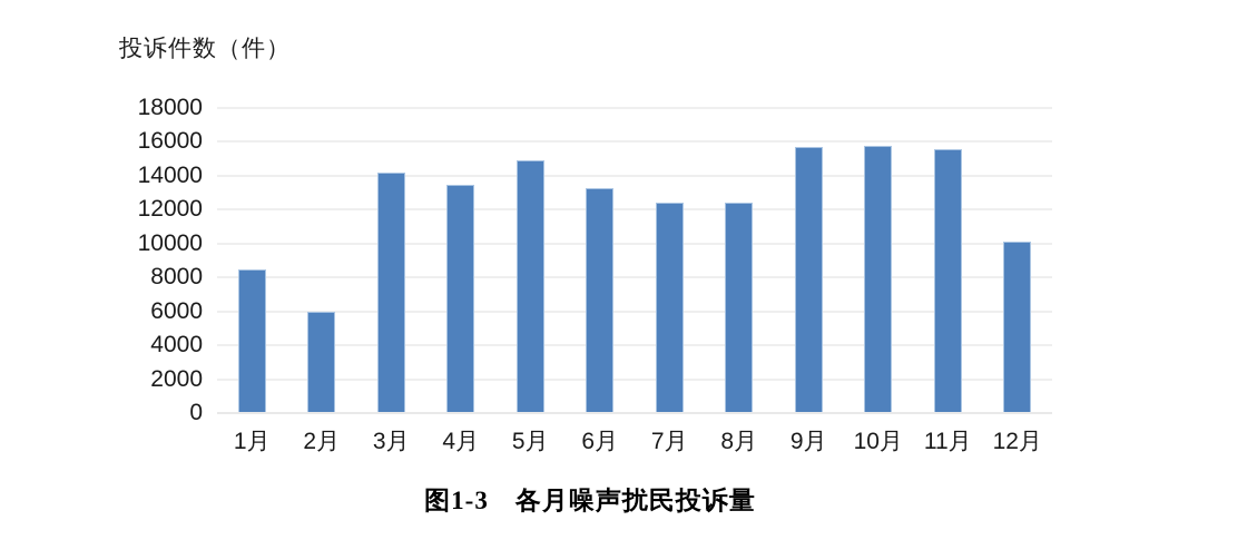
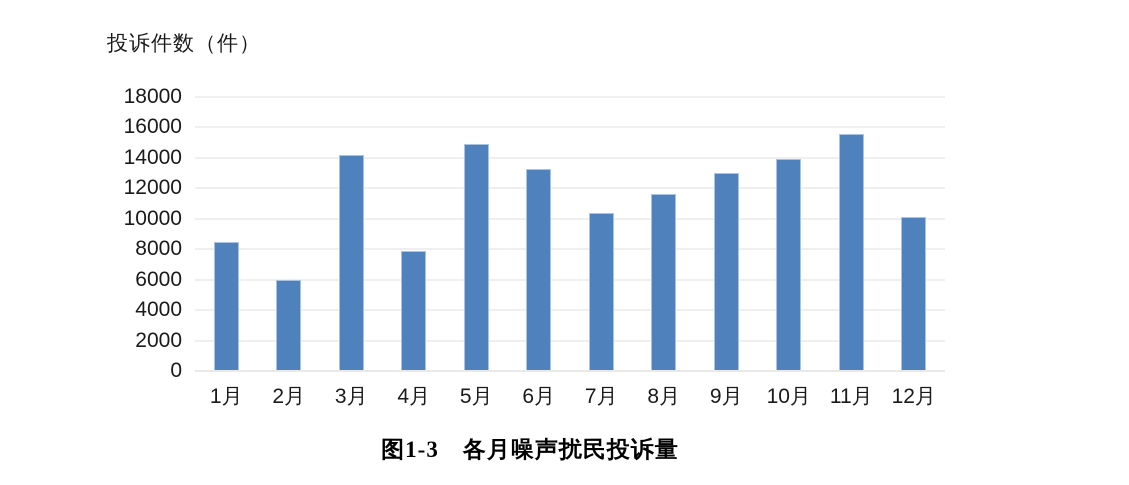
4月: 13500 -> 7900
7月: 12400 -> 10400
8月: 12400 -> 11600
9月: 15700 -> 13000
10月: 15800 -> 13900
